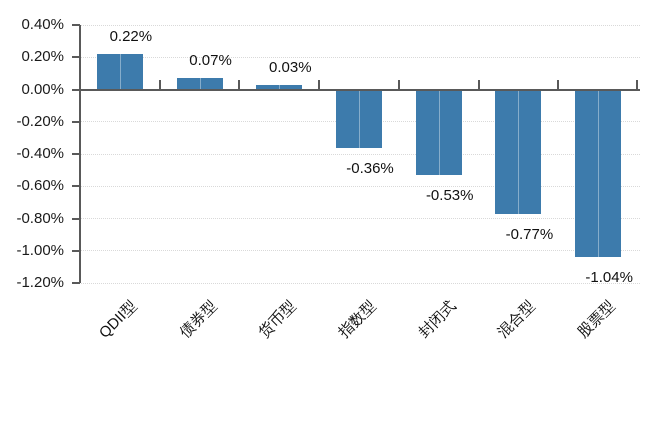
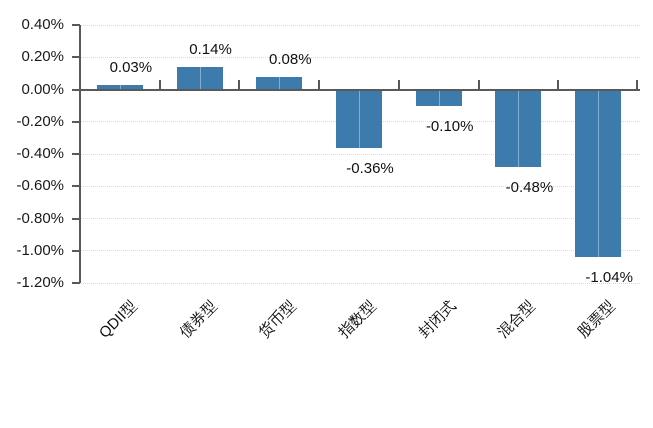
QDII型: 0.22% -> 0.03%
债券型: 0.07% -> 0.14%
货币型: 0.03% -> 0.08%
封闭式: -0.53% -> -0.10%
混合型: -0.77% -> -0.48%
